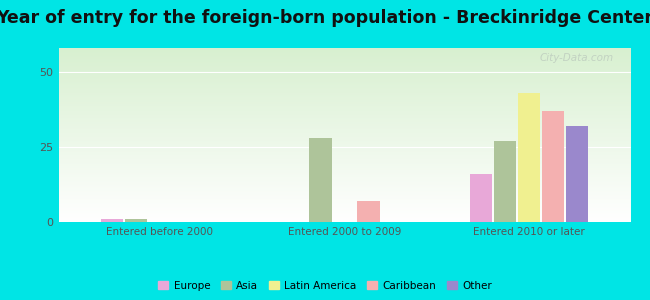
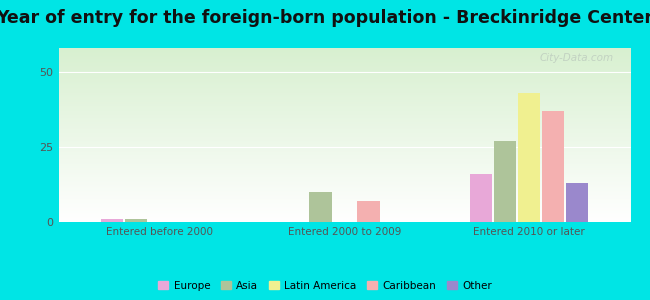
Asia/Entered 2000 to 2009: 28 -> 10
Other/Entered 2010 or later: 32 -> 13
